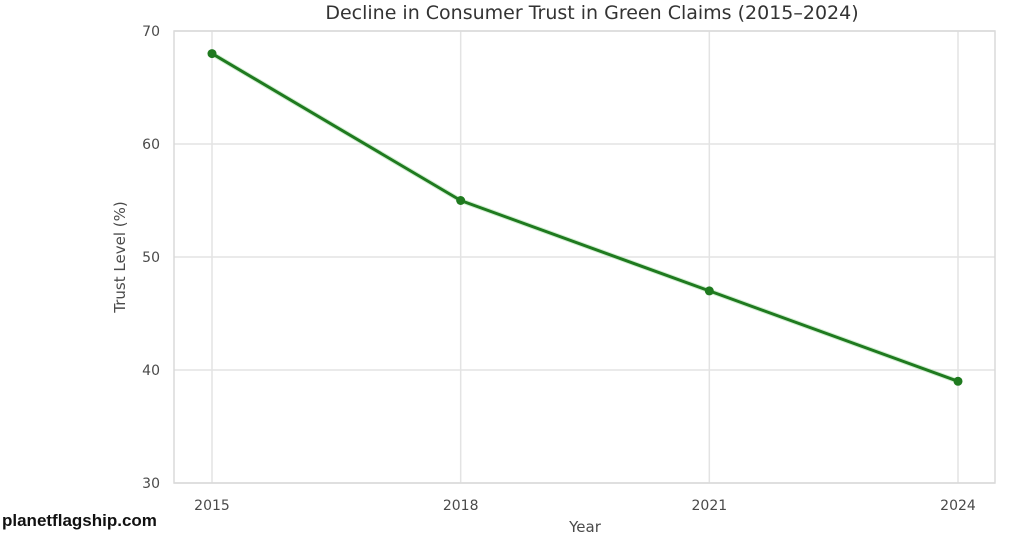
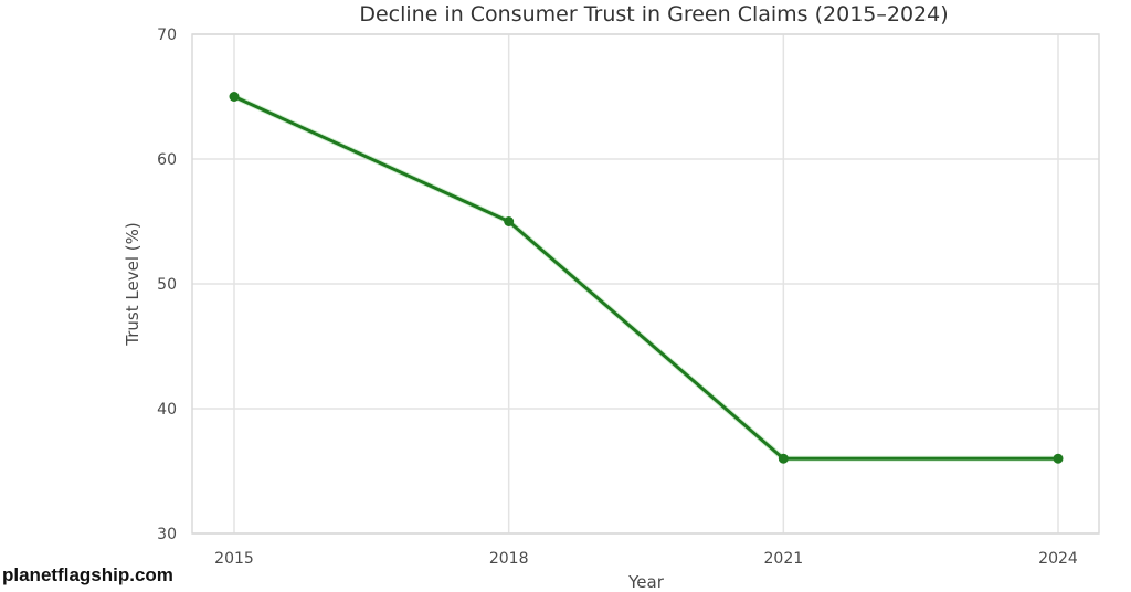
2015: 68 -> 65
2021: 47 -> 36
2024: 39 -> 36
